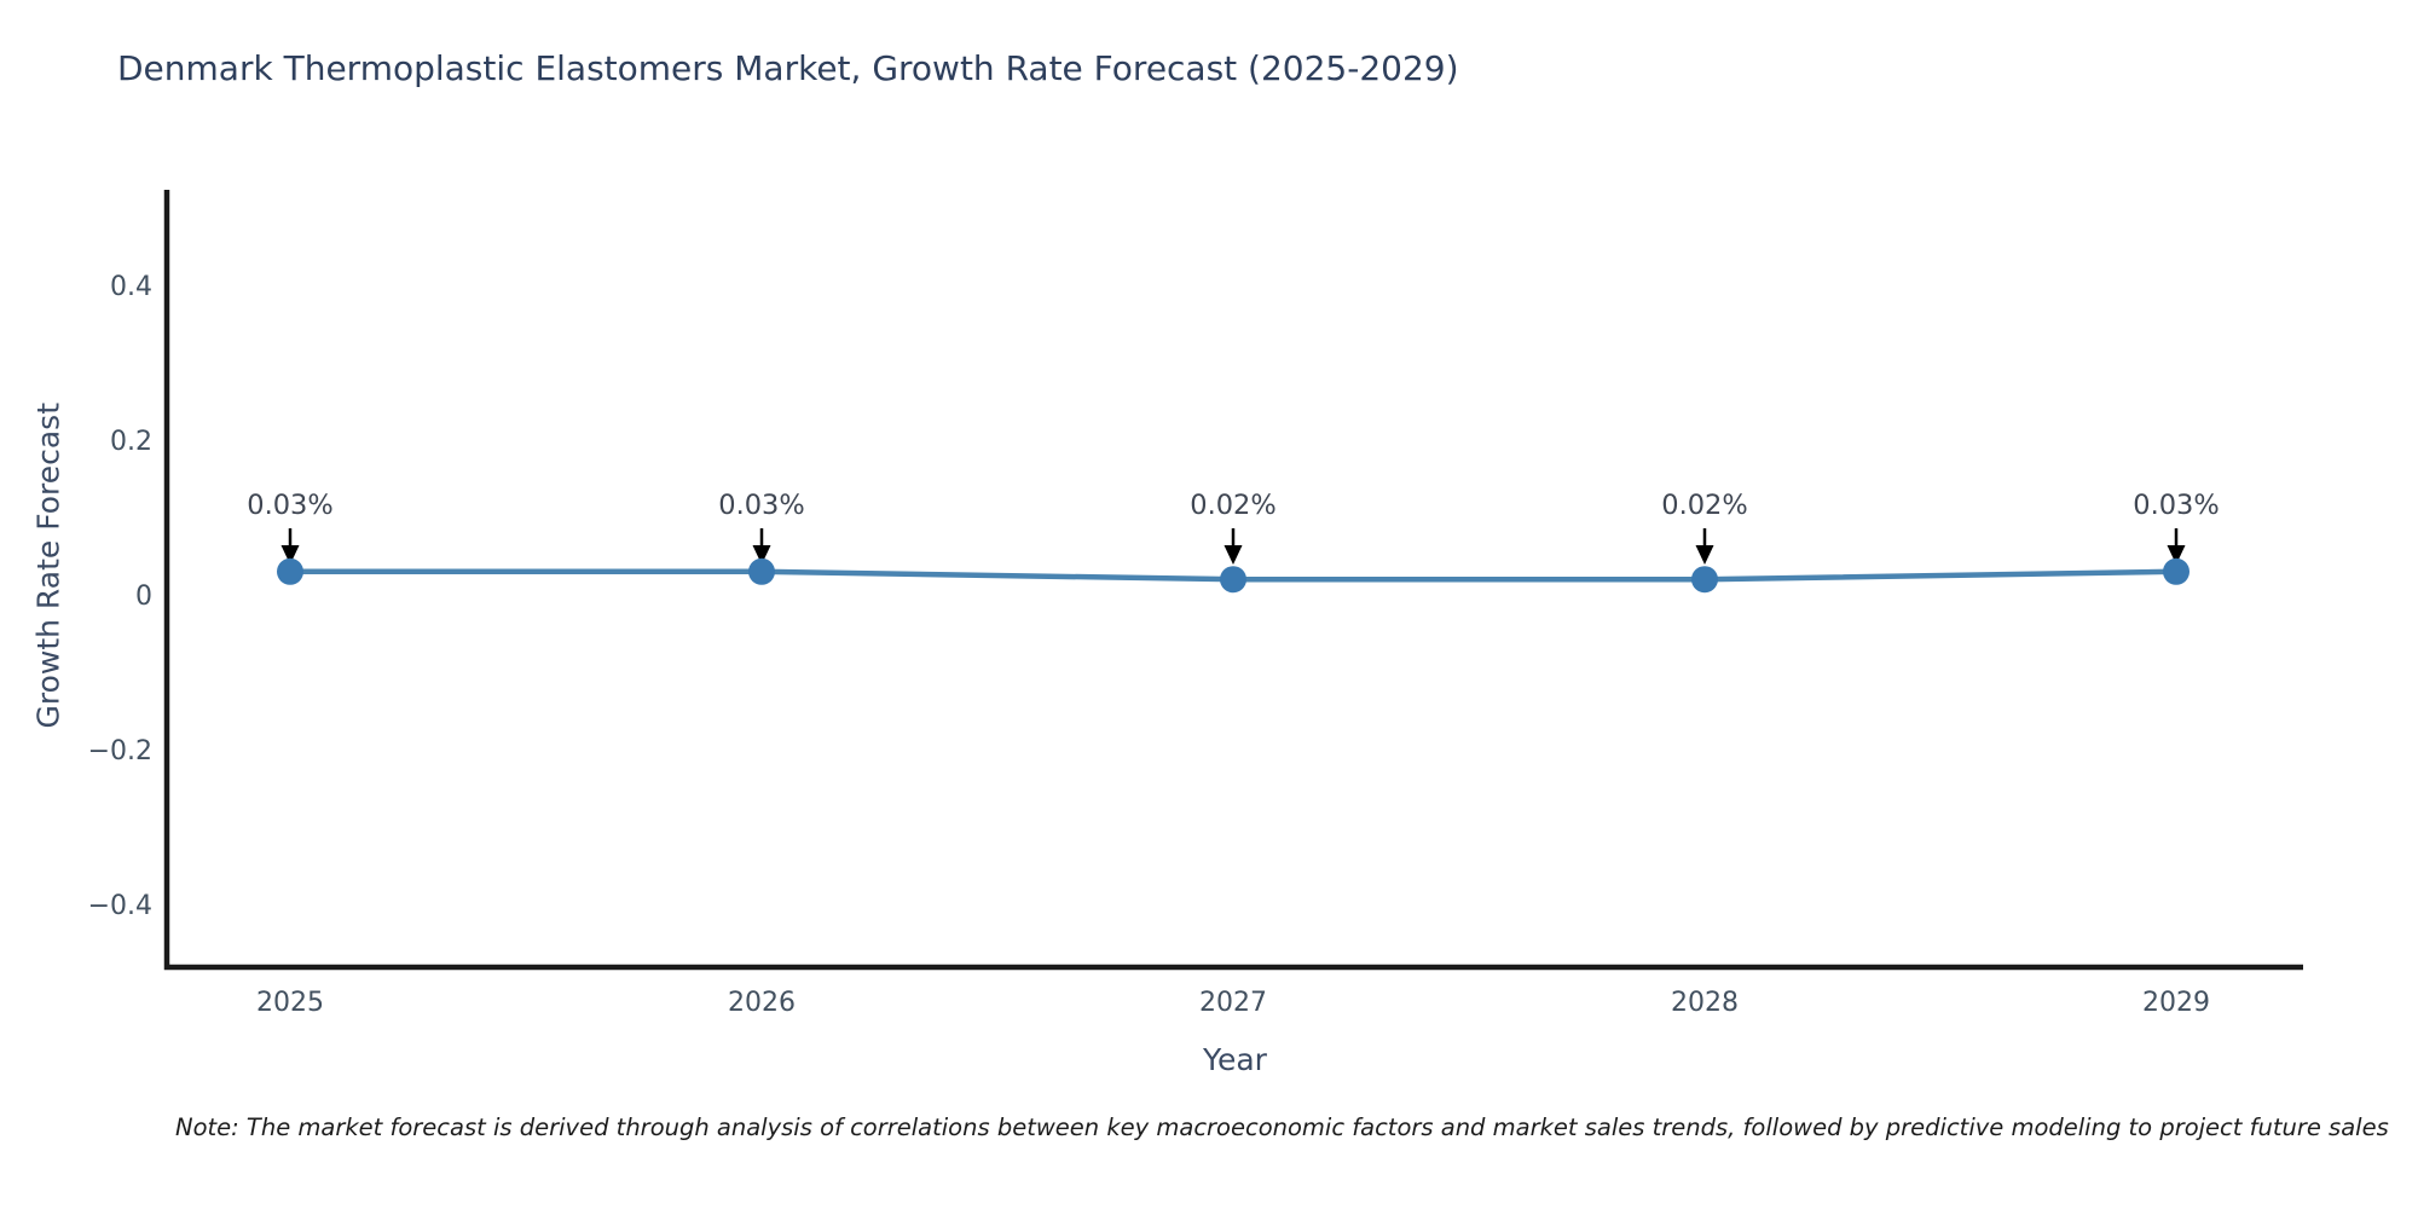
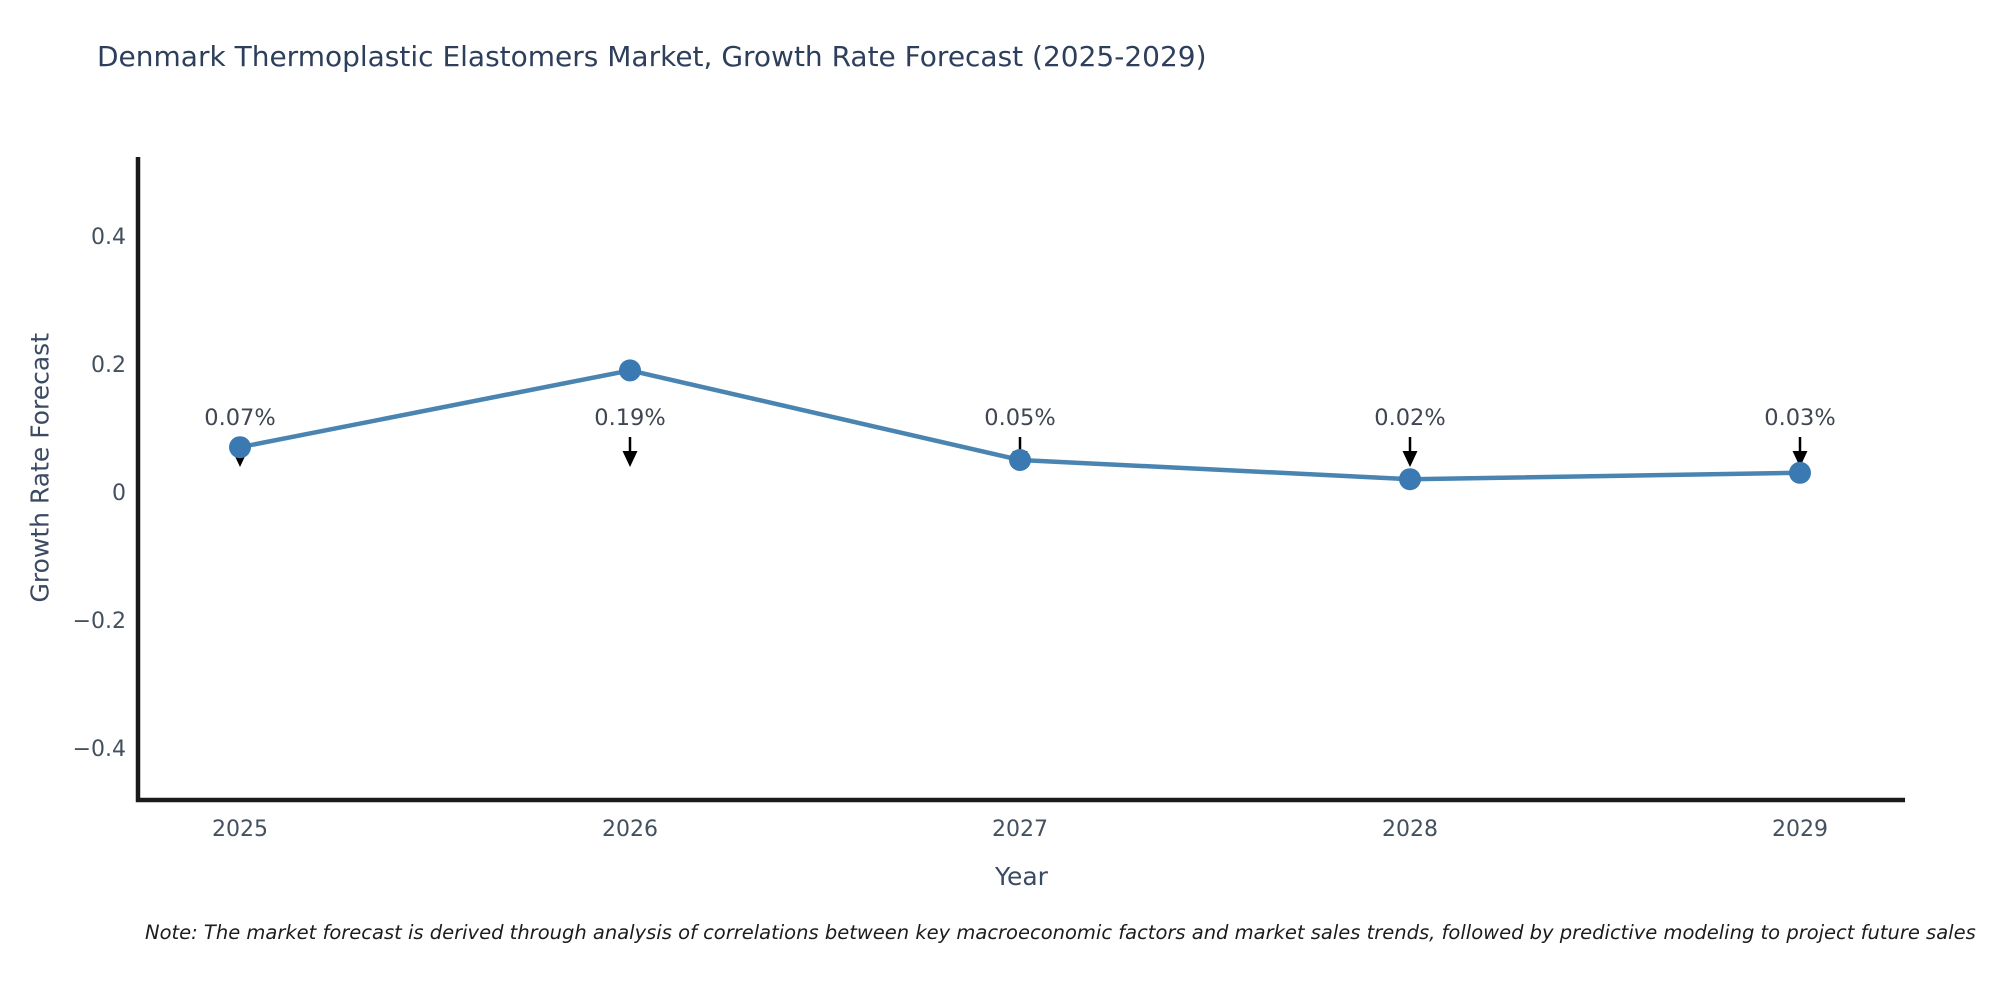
2025: 0.03% -> 0.07%
2026: 0.03% -> 0.19%
2027: 0.02% -> 0.05%
